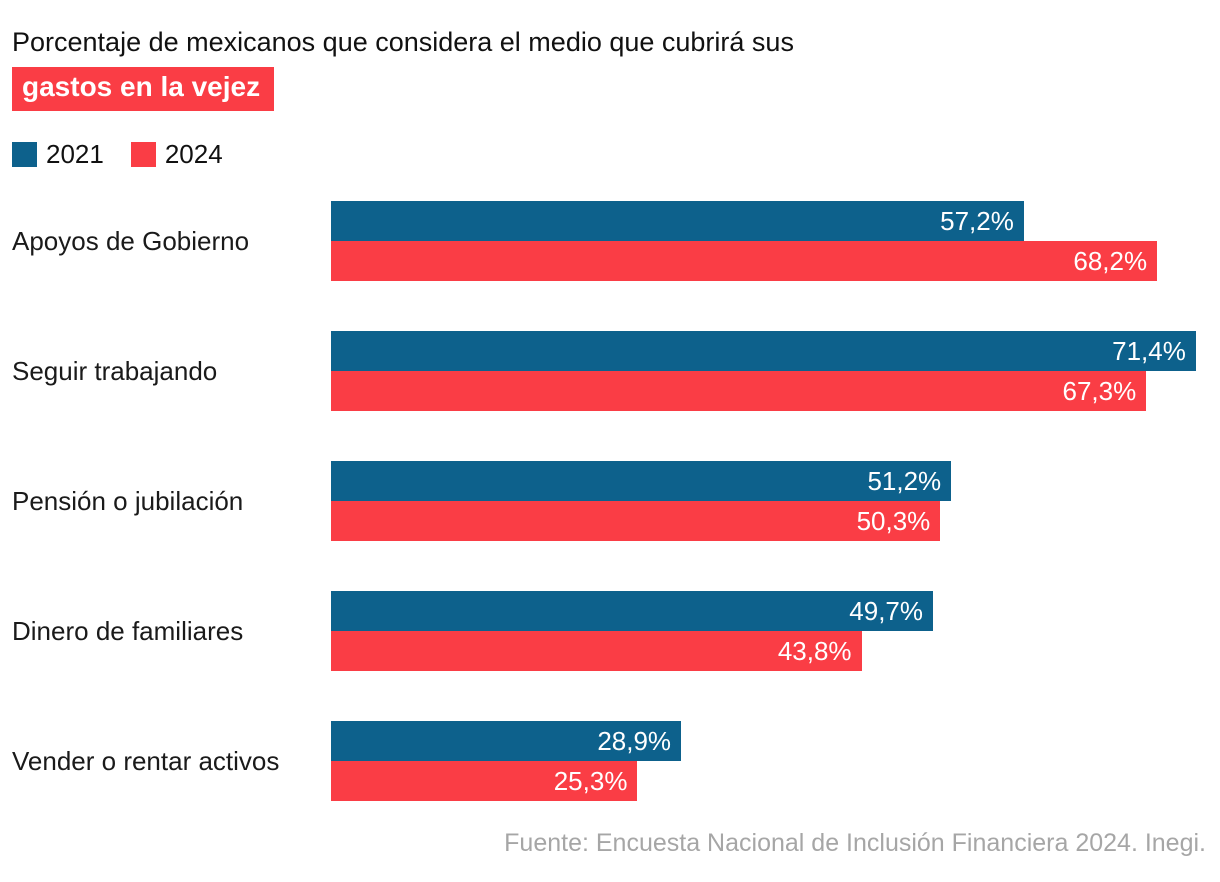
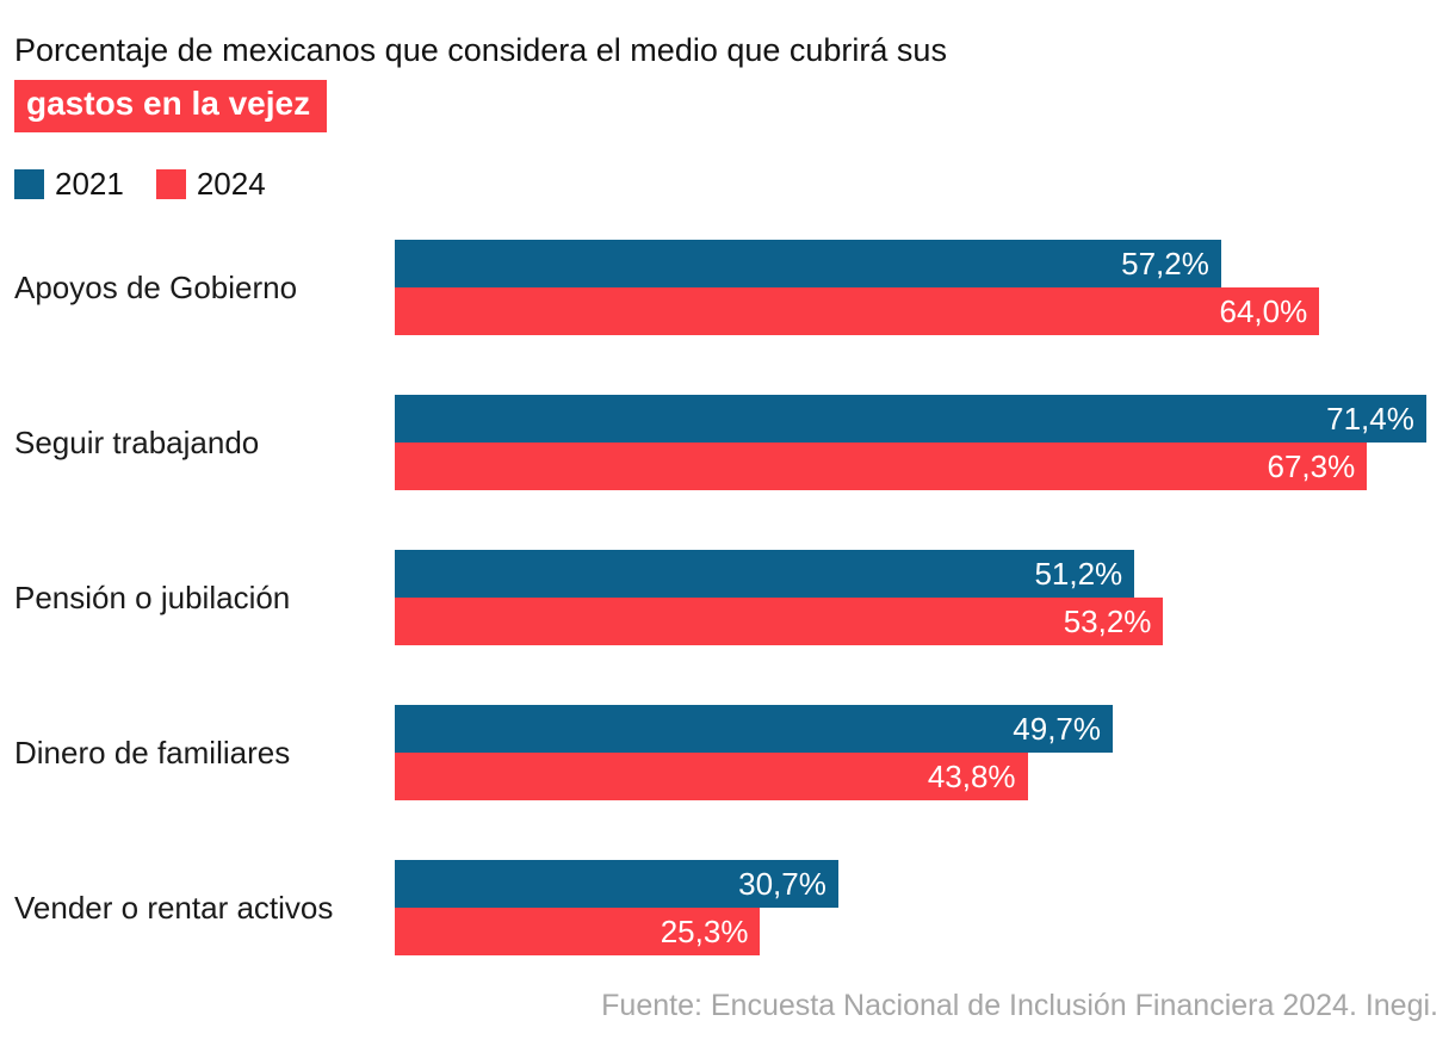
2024/Apoyos de Gobierno: 68,2% -> 64,0%
2024/Pensión o jubilación: 50,3% -> 53,2%
2021/Vender o rentar activos: 28,9% -> 30,7%
